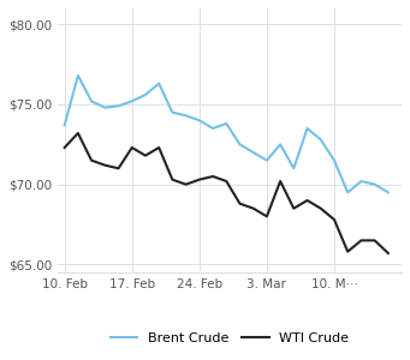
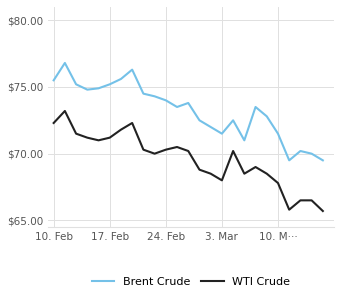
Brent Crude/10. Feb: $73.7 -> $75.5
WTI Crude/17. Feb: $72.3 -> $71.2
